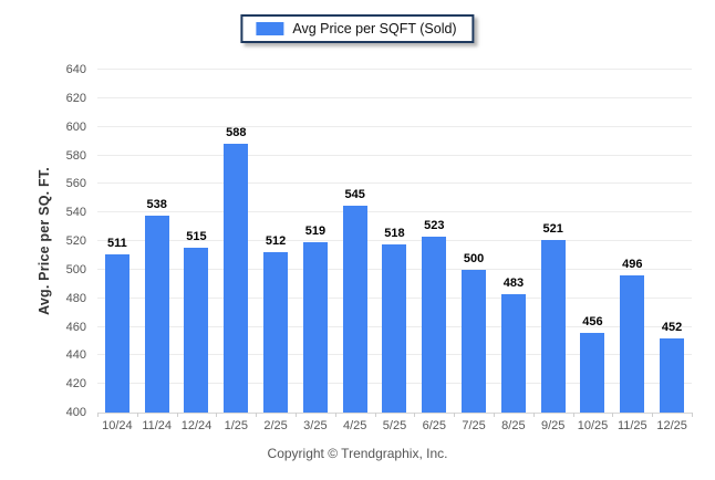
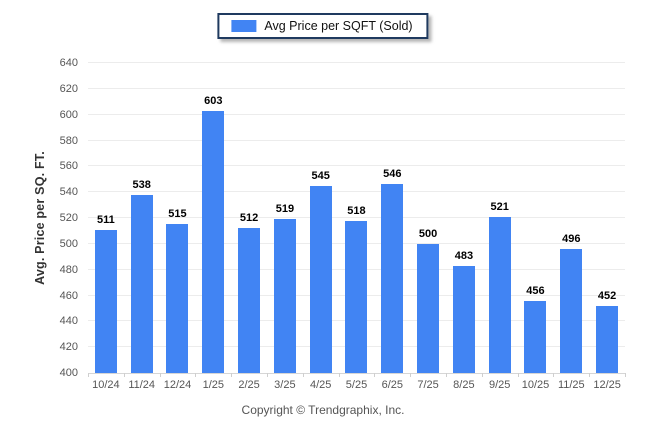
1/25: 588 -> 603
6/25: 523 -> 546
